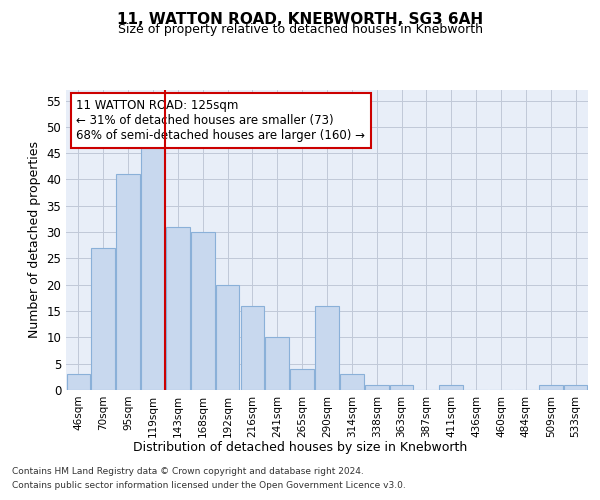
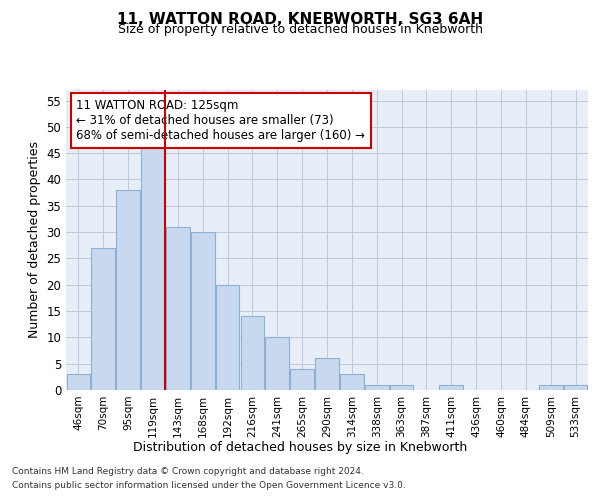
95sqm: 41 -> 38
216sqm: 16 -> 14
290sqm: 16 -> 6
